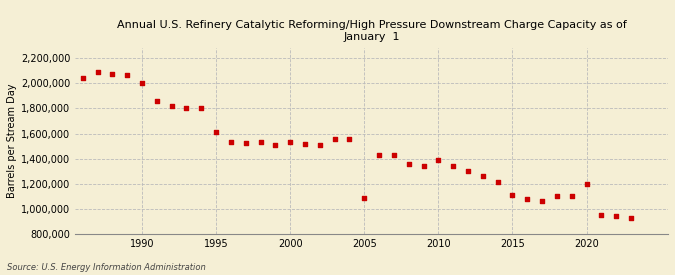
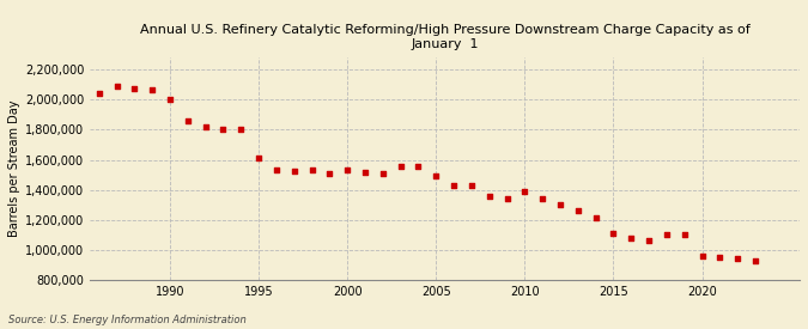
2005: 1,090,000 -> 1,490,000
2020: 1,200,000 -> 960,000
